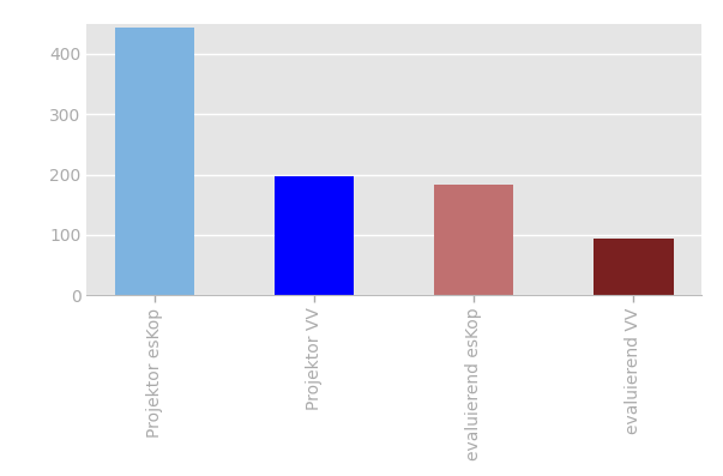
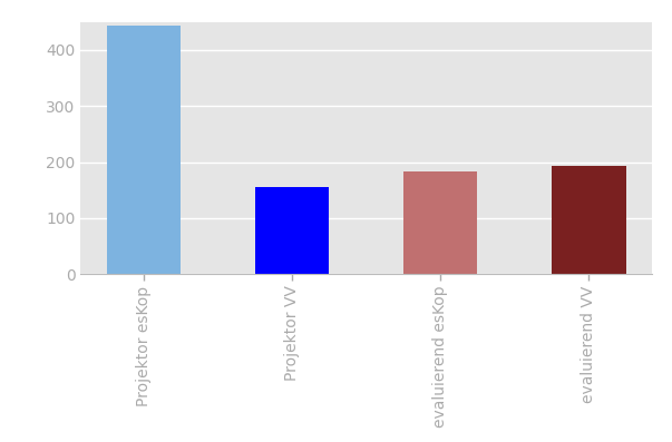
Projektor VV: 197 -> 156
evaluierend VV: 93 -> 194
